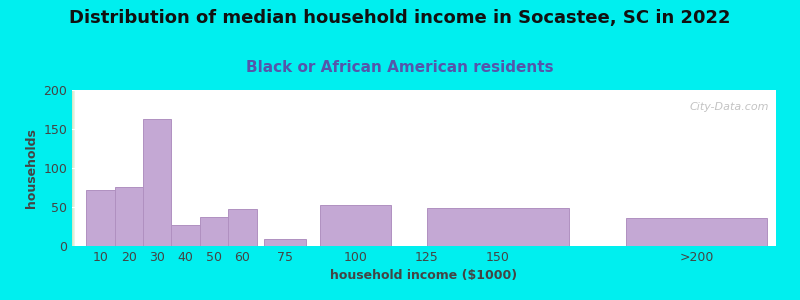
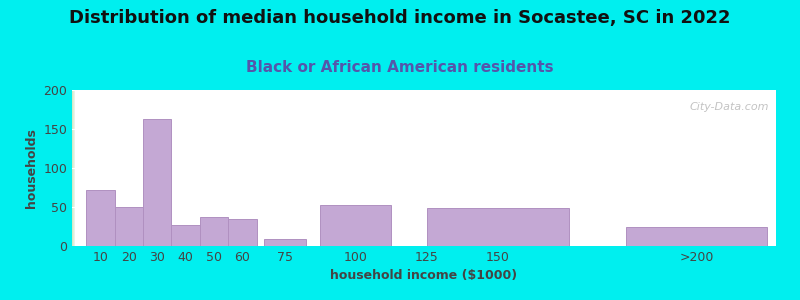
20: 76 -> 50
60: 48 -> 35
>200: 36 -> 25
